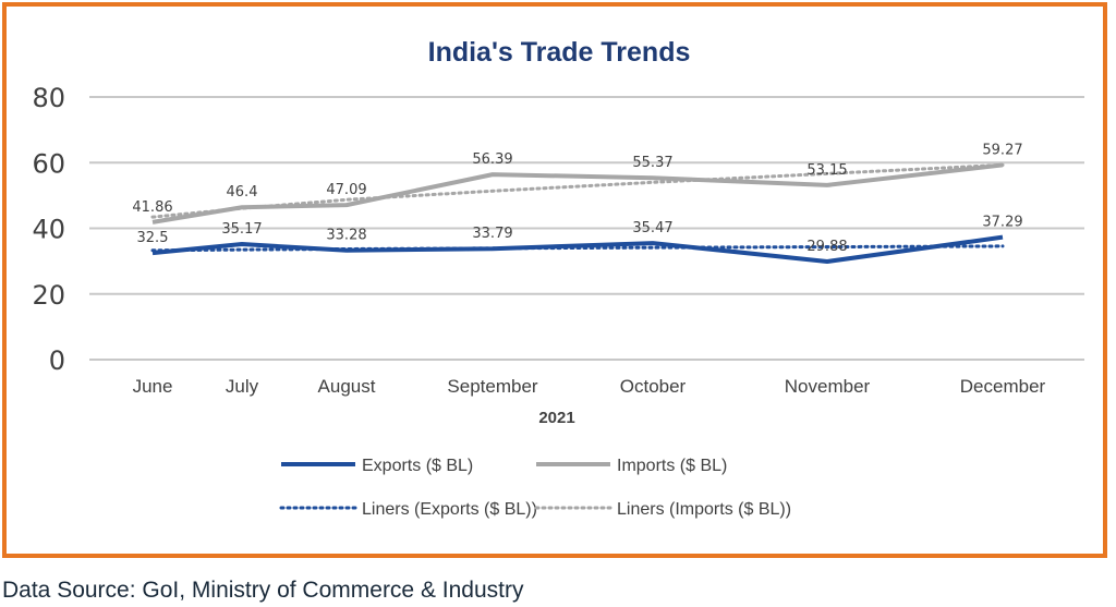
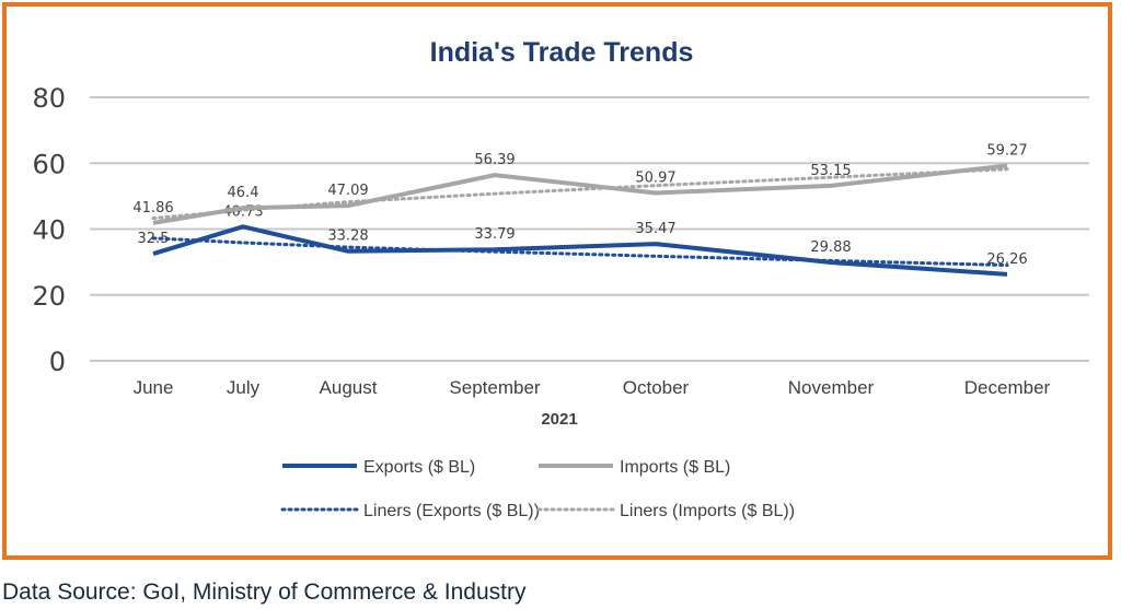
Exports ($ BL)/July: 35.17 -> 40.73
Imports ($ BL)/October: 55.37 -> 50.97
Exports ($ BL)/December: 37.29 -> 26.26
